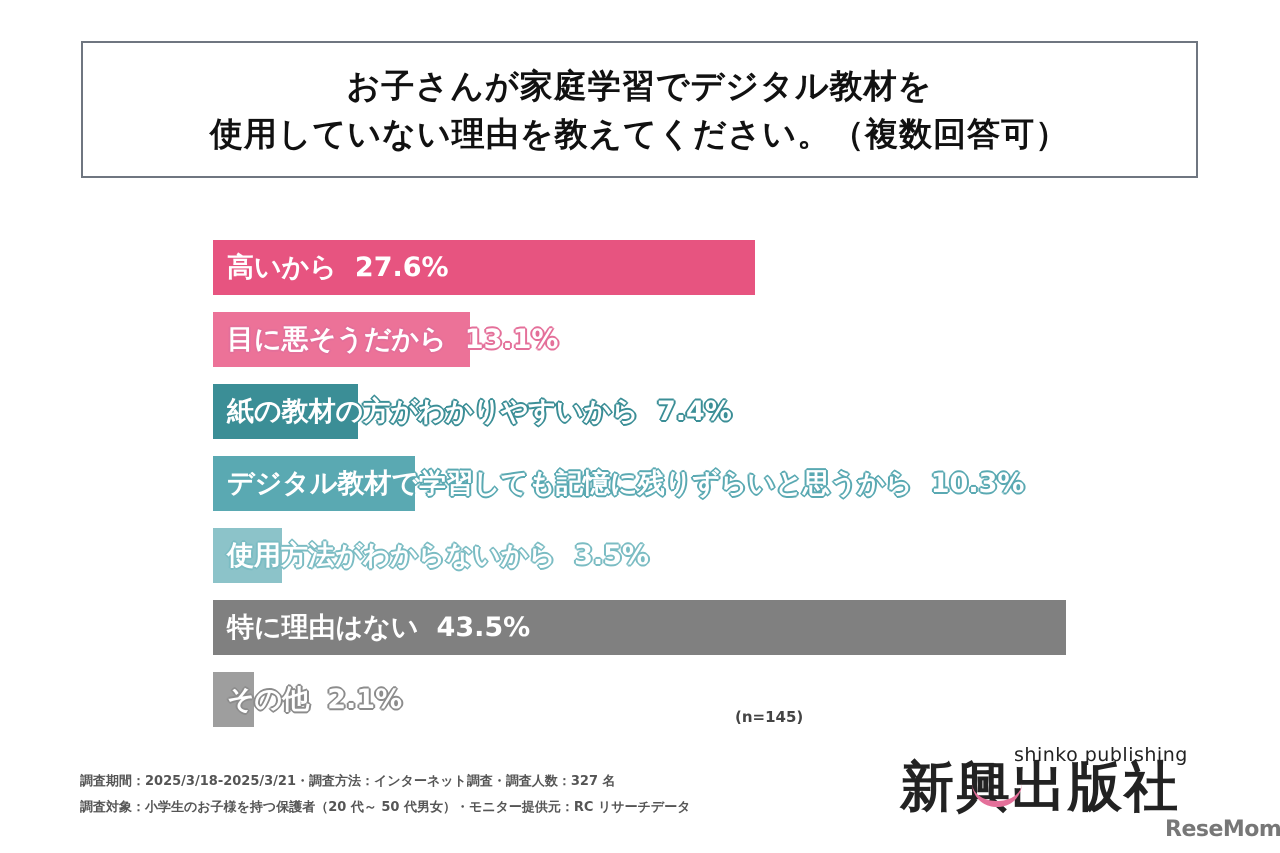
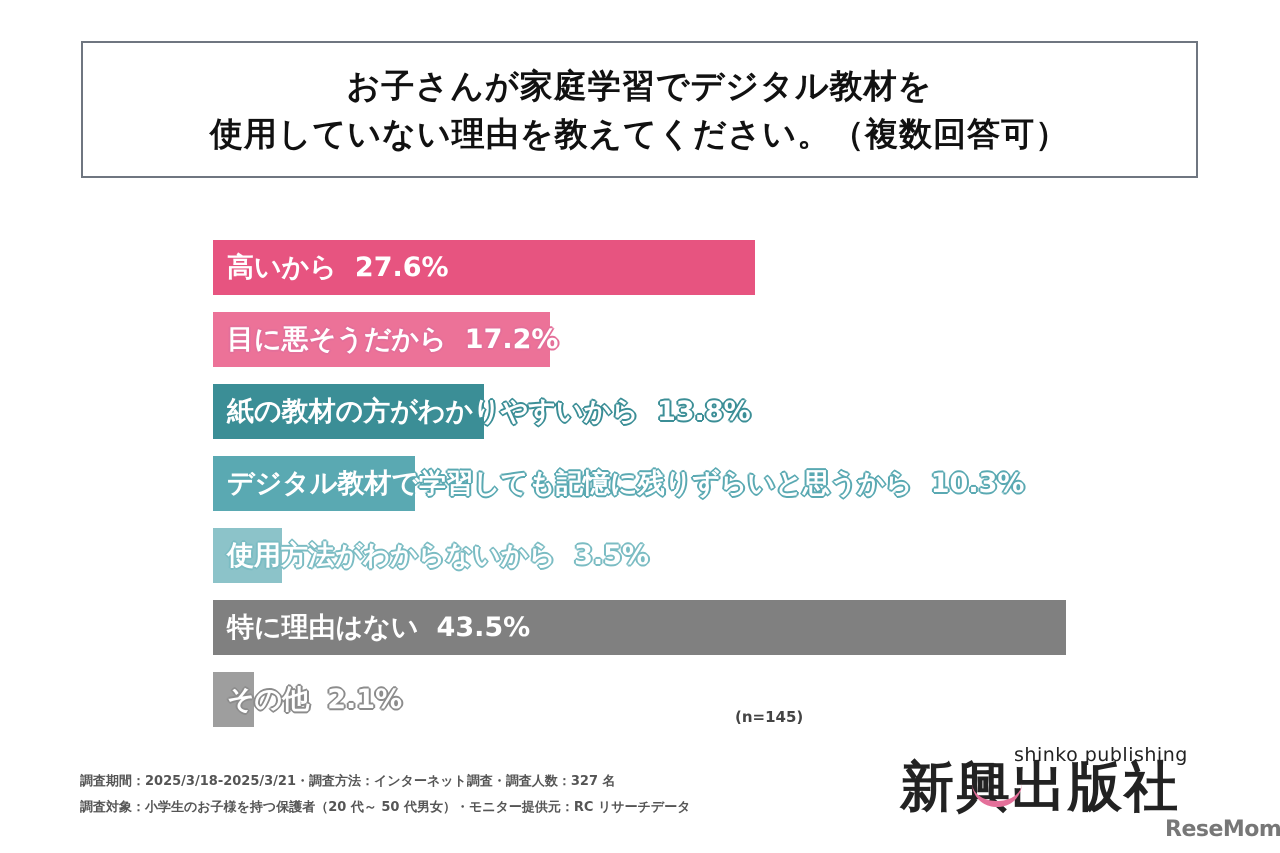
目に悪そうだから: 13.1% -> 17.2%
紙の教材の方がわかりやすいから: 7.4% -> 13.8%
